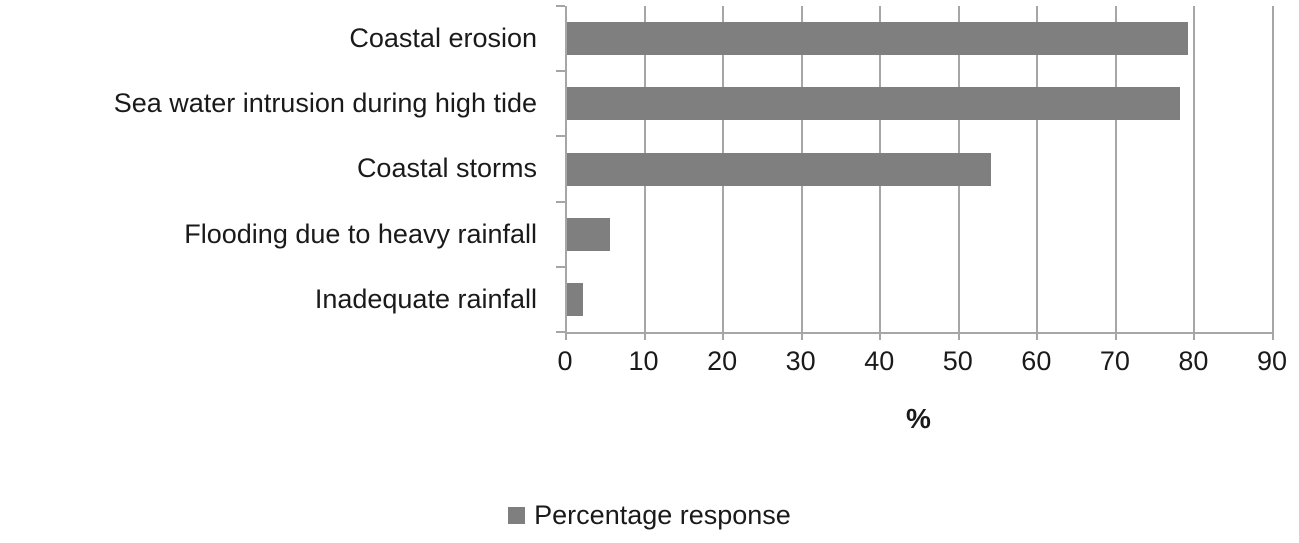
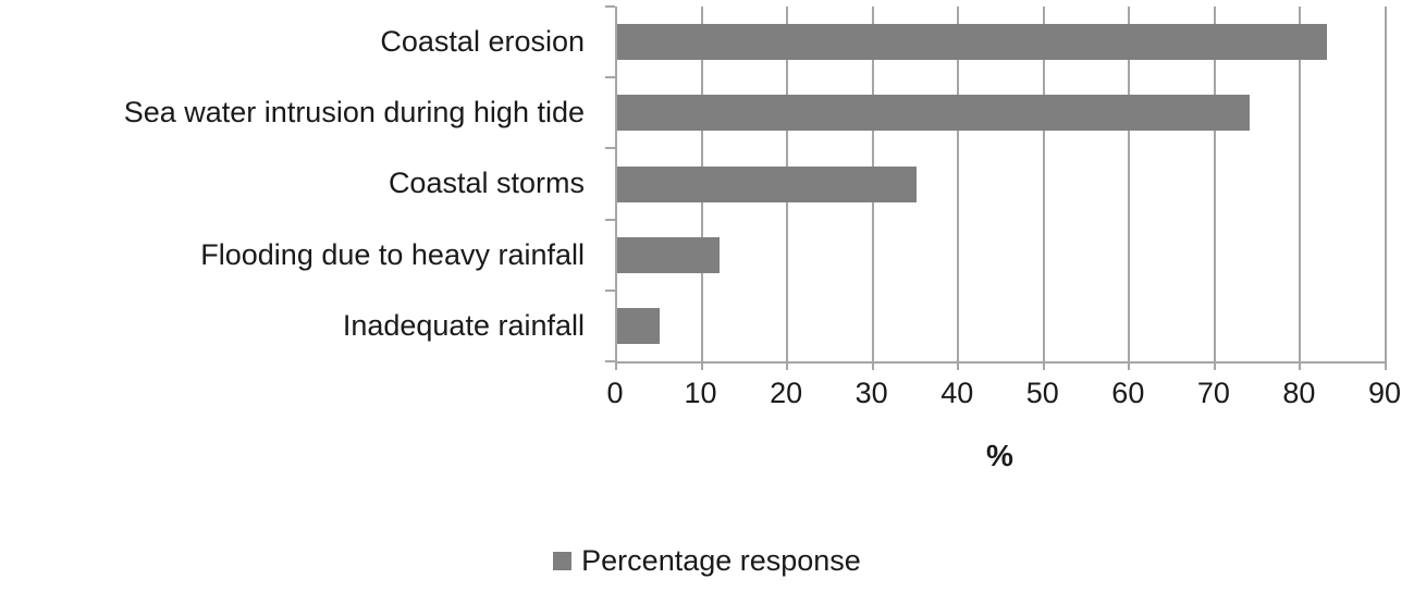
Coastal erosion: 79 -> 83
Sea water intrusion during high tide: 78 -> 74
Coastal storms: 54 -> 35
Flooding due to heavy rainfall: 6 -> 12
Inadequate rainfall: 2 -> 5
